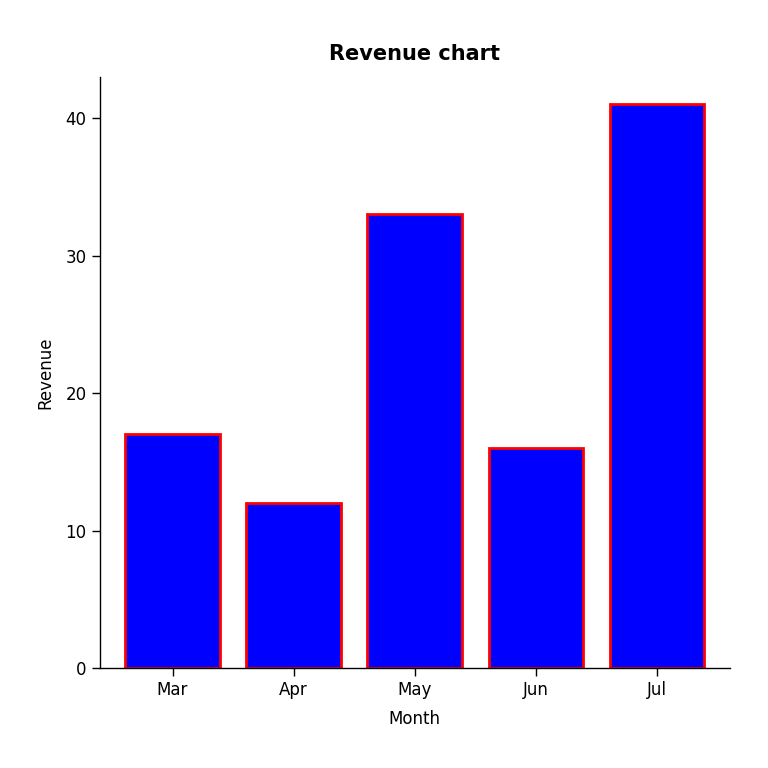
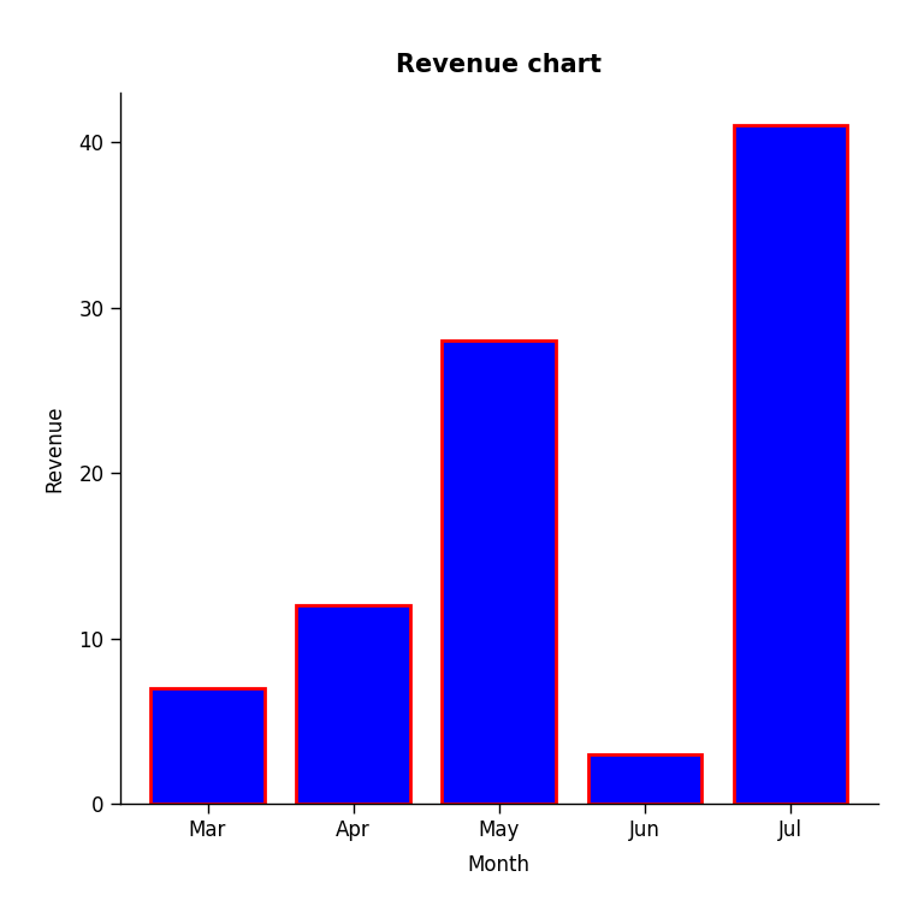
Mar: 17 -> 7
May: 33 -> 28
Jun: 16 -> 3
